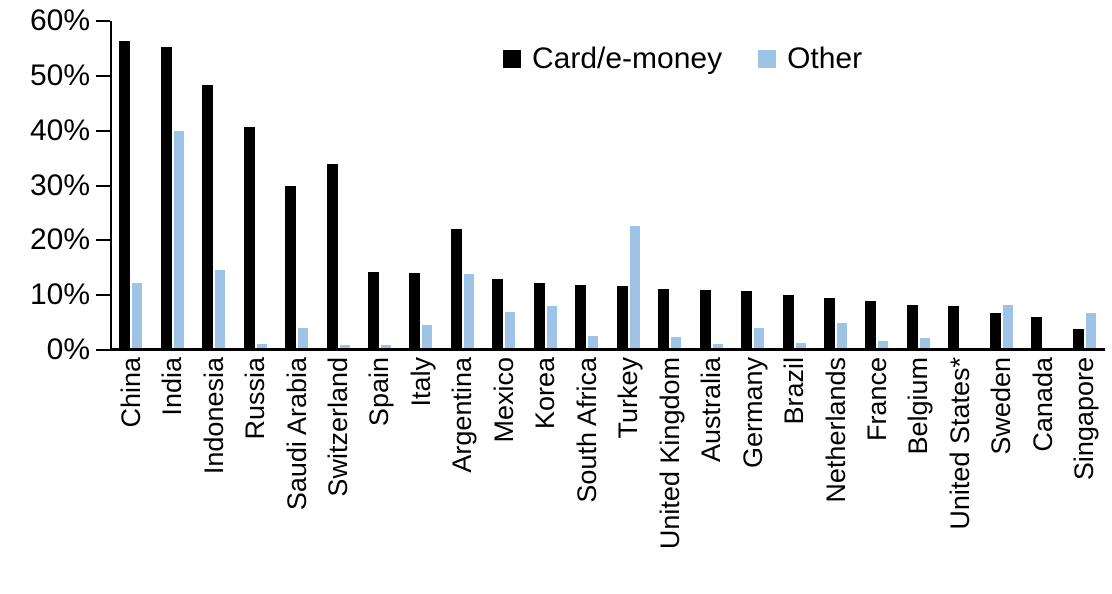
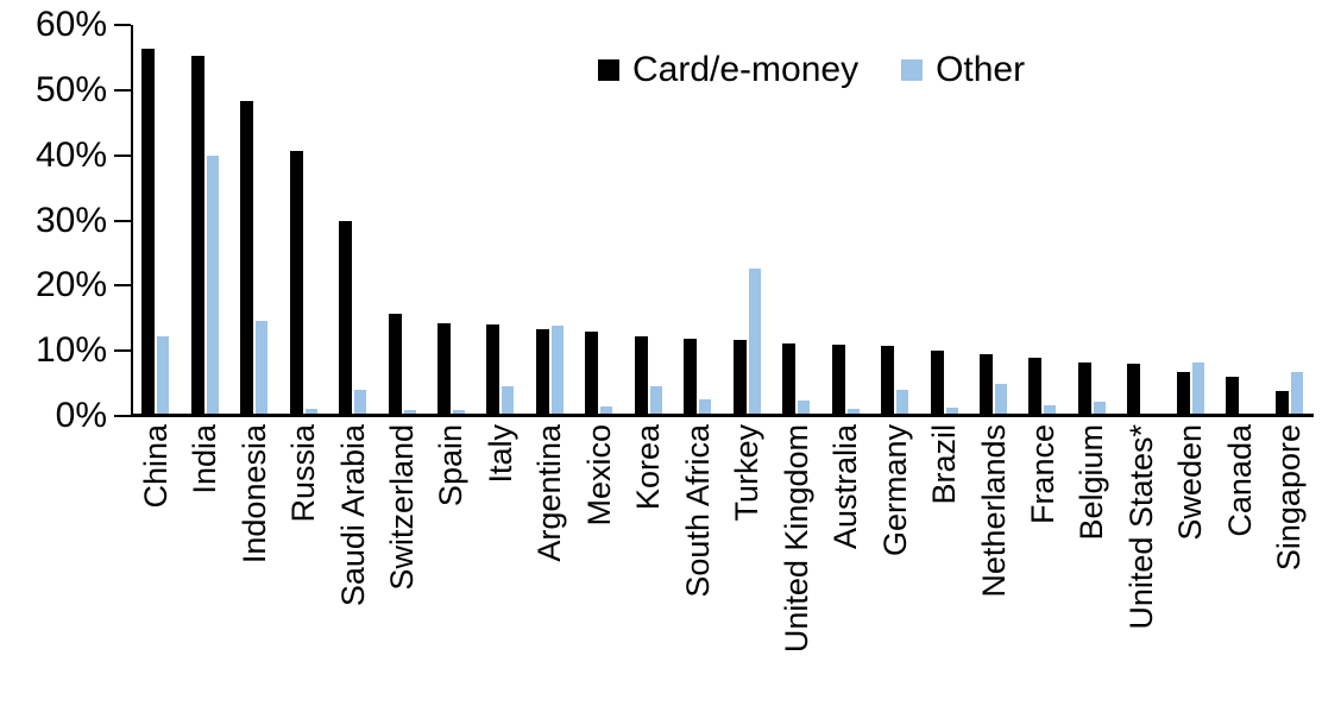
Card/e-money/Switzerland: 34% -> 16%
Card/e-money/Argentina: 22% -> 13%
Other/Mexico: 7% -> 1%
Other/Korea: 8% -> 5%
